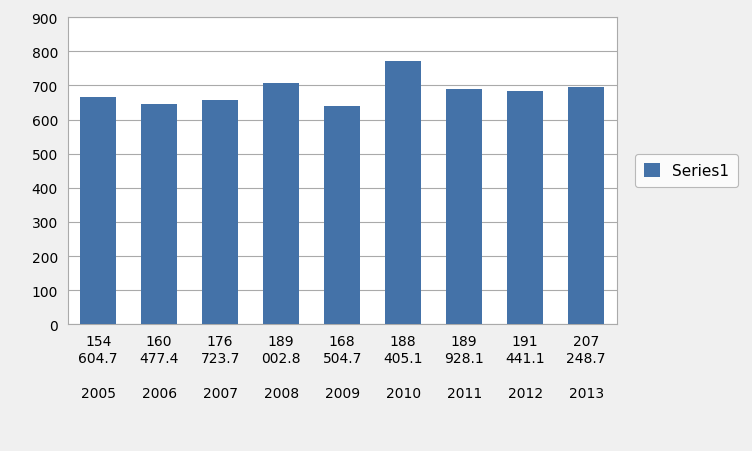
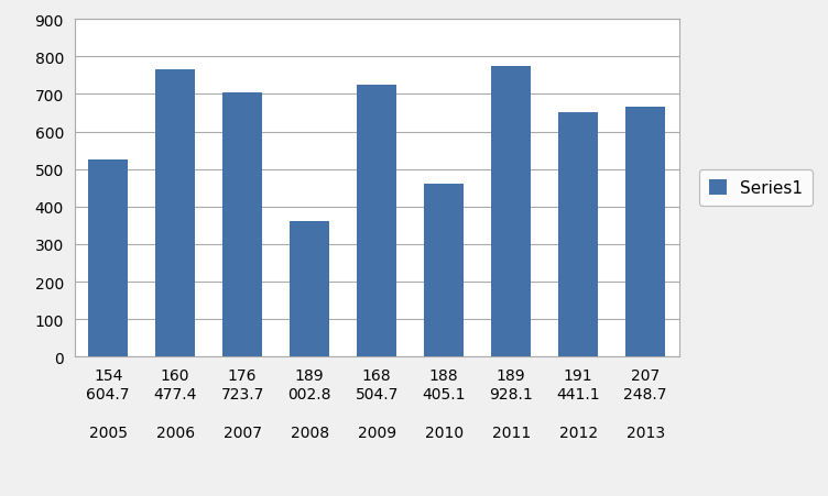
154 604.7 2005: 667 -> 525
160 477.4 2006: 645 -> 765
176 723.7 2007: 657 -> 705
189 002.8 2008: 706 -> 360
168 504.7 2009: 641 -> 725
188 405.1 2010: 771 -> 460
189 928.1 2011: 688 -> 775
191 441.1 2012: 685 -> 650
207 248.7 2013: 695 -> 665
